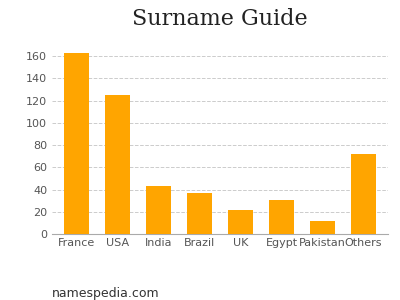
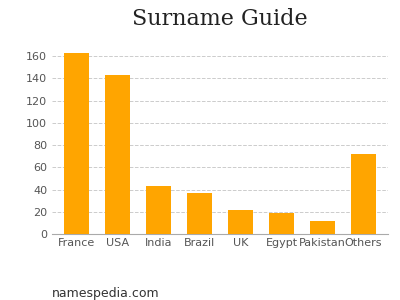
USA: 125 -> 143
Egypt: 31 -> 19
